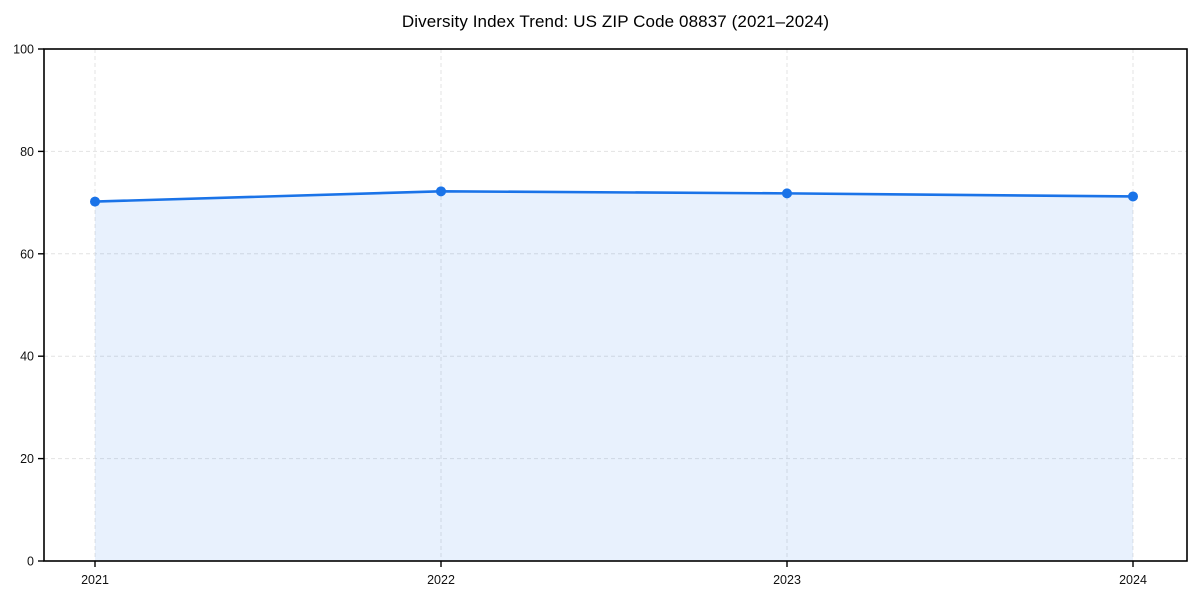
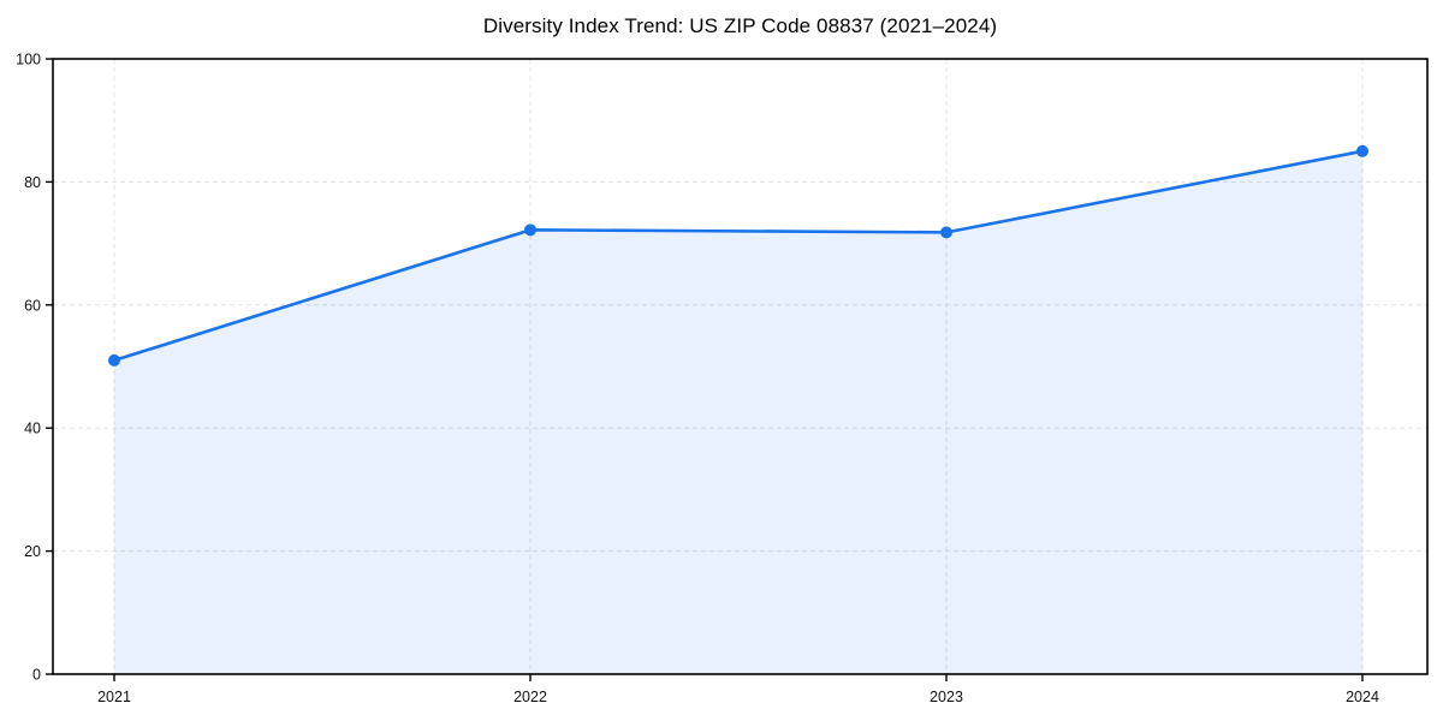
2021: 70 -> 51
2024: 71 -> 85
